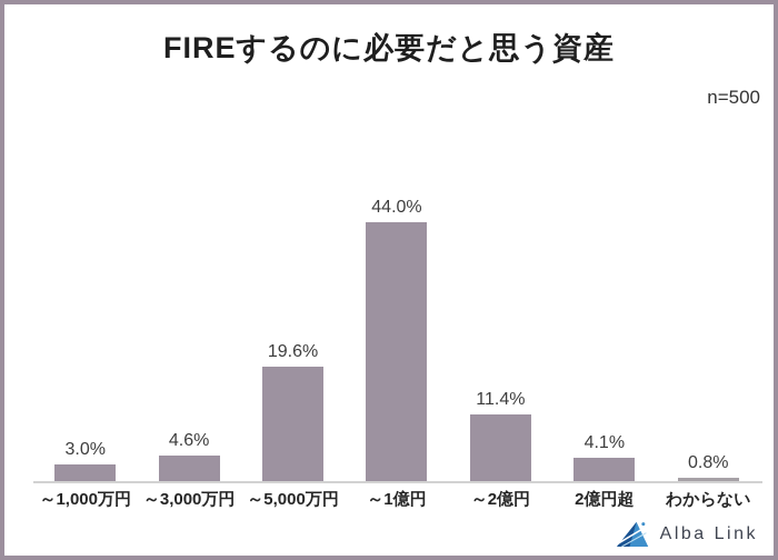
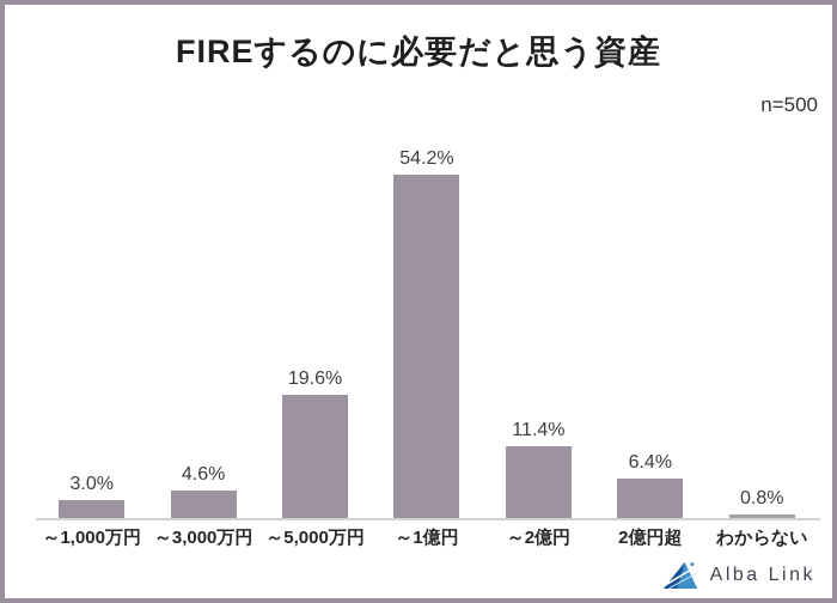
～1億円: 44.0% -> 54.2%
2億円超: 4.1% -> 6.4%
